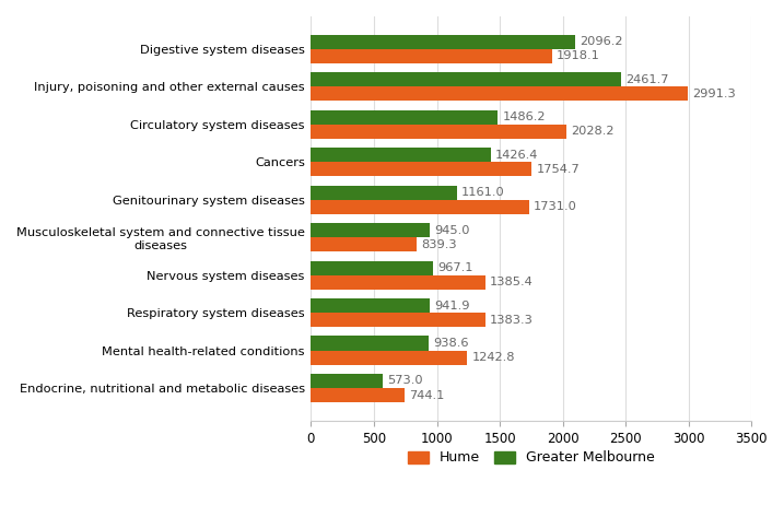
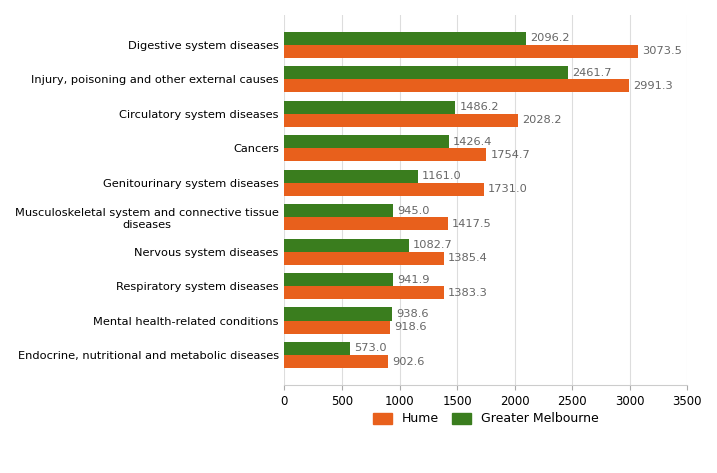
Hume/Digestive system diseases: 1918.1 -> 3073.5
Hume/Musculoskeletal system and connective tissue diseases: 839.3 -> 1417.5
Greater Melbourne/Nervous system diseases: 967.1 -> 1082.7
Hume/Mental health-related conditions: 1242.8 -> 918.6
Hume/Endocrine, nutritional and metabolic diseases: 744.1 -> 902.6
